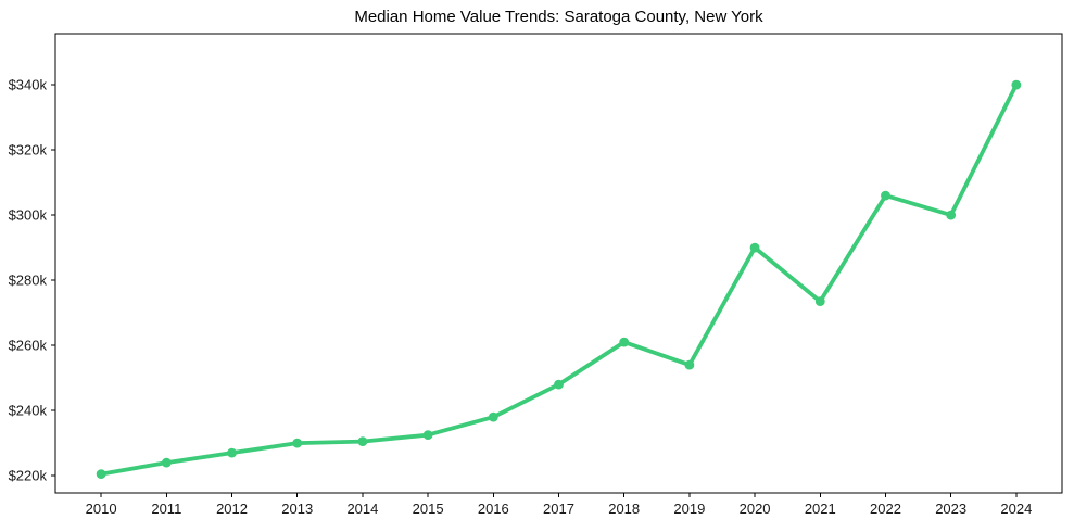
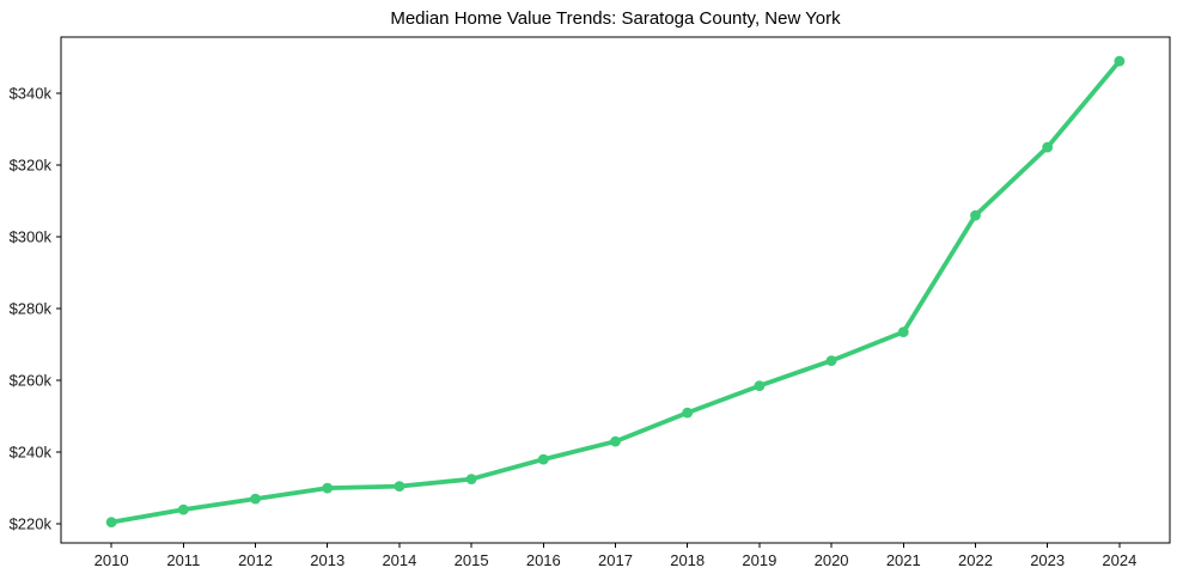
2017: $248k -> $243k
2018: $261k -> $251k
2019: $254k -> $258k
2020: $290k -> $266k
2023: $300k -> $325k
2024: $340k -> $349k
